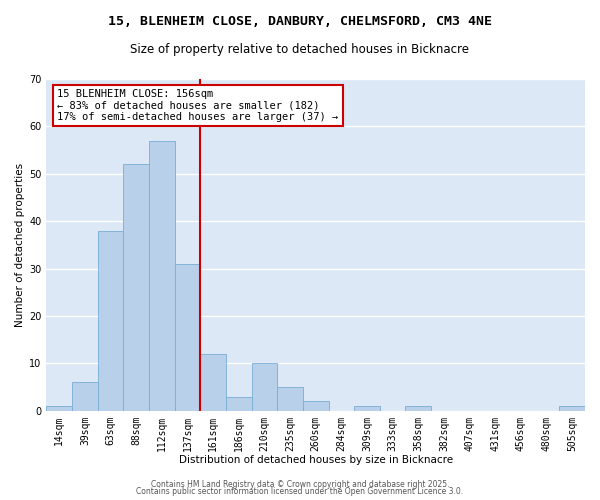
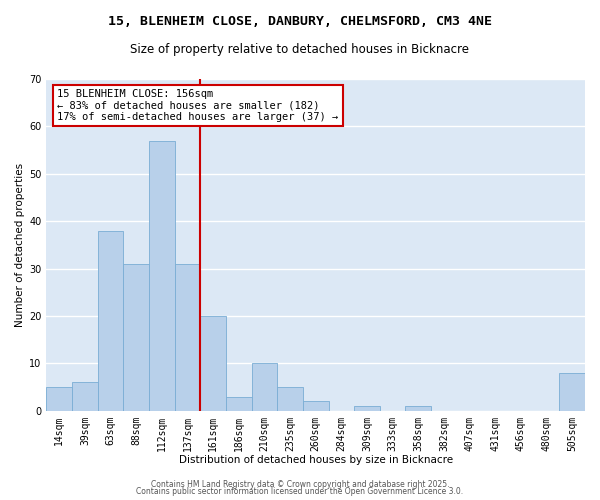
14sqm: 1 -> 5
88sqm: 52 -> 31
161sqm: 12 -> 20
505sqm: 1 -> 8
